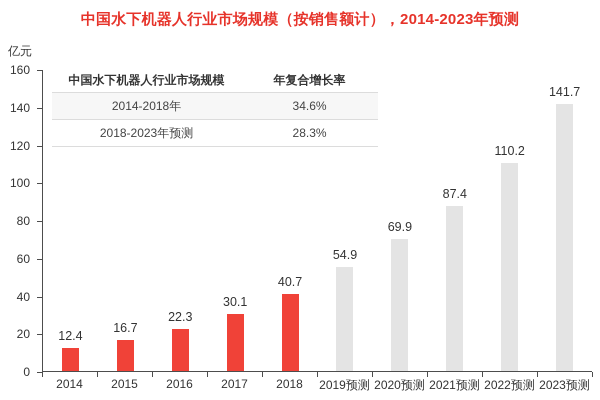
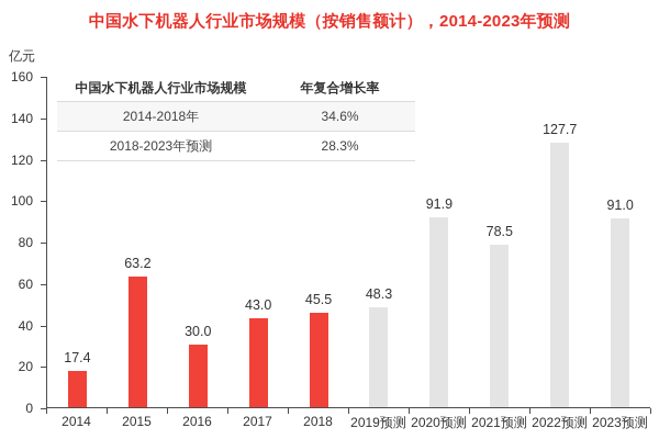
2014: 12.4 -> 17.4
2015: 16.7 -> 63.2
2016: 22.3 -> 30.0
2017: 30.1 -> 43.0
2018: 40.7 -> 45.5
2019预测: 54.9 -> 48.3
2020预测: 69.9 -> 91.9
2021预测: 87.4 -> 78.5
2022预测: 110.2 -> 127.7
2023预测: 141.7 -> 91.0
